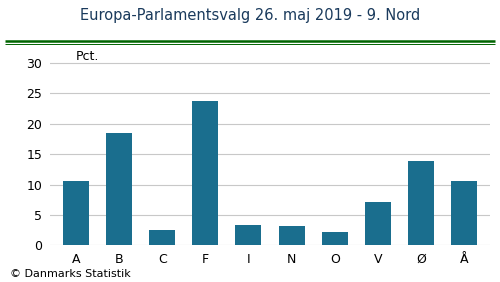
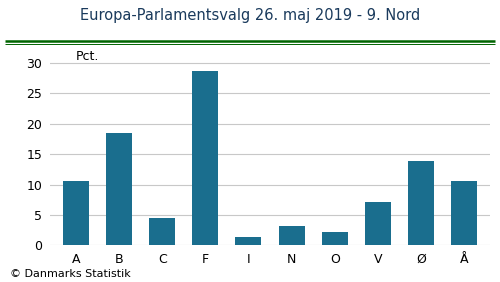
C: 2.6 -> 4.5
F: 23.8 -> 28.7
I: 3.4 -> 1.4
